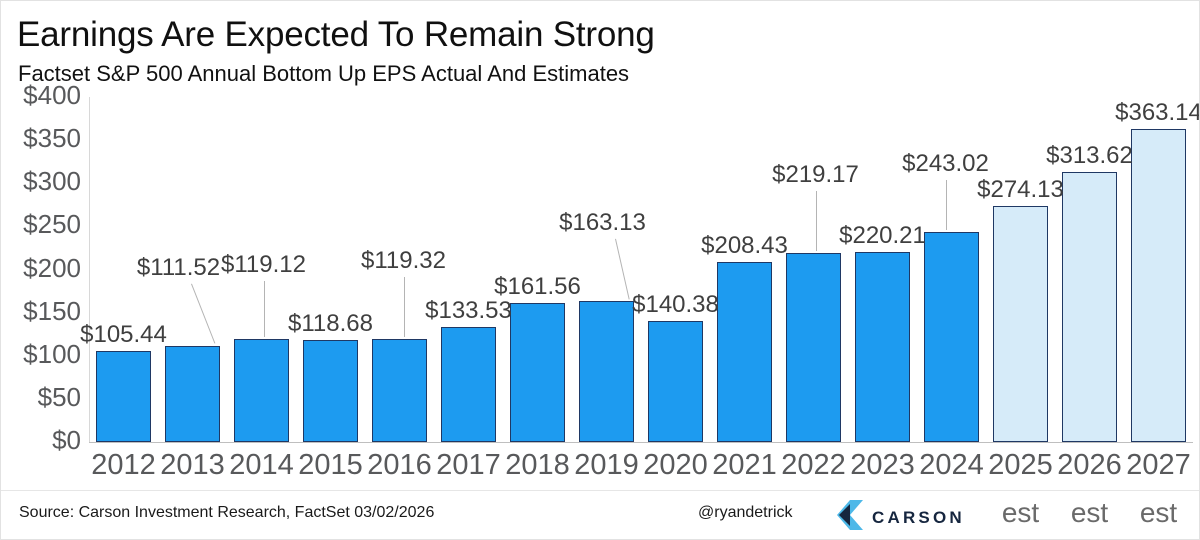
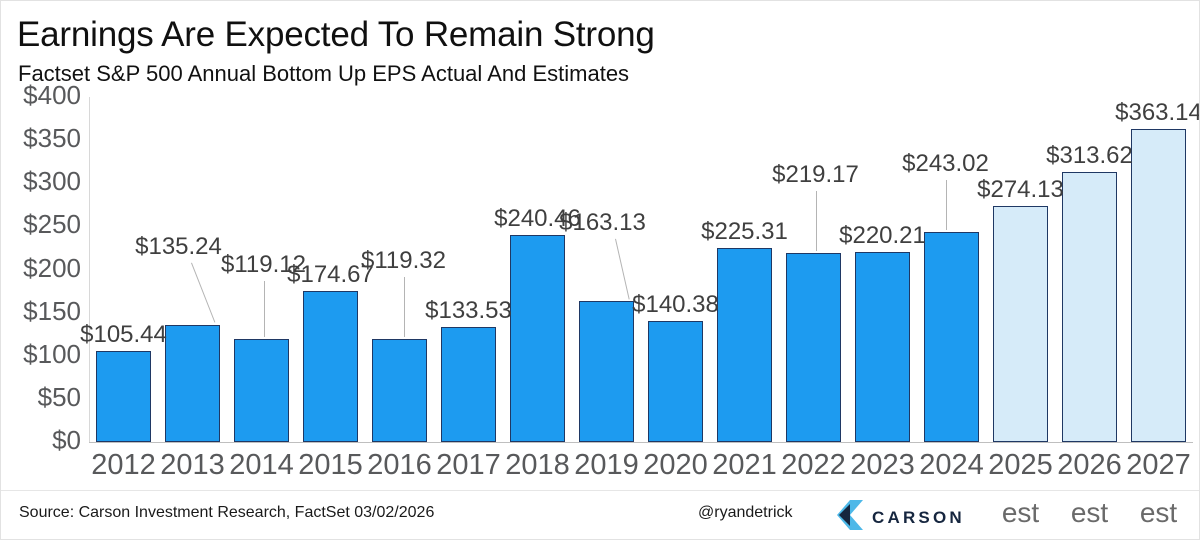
2013: $111.52 -> $135.24
2015: $118.68 -> $174.67
2018: $161.56 -> $240.46
2021: $208.43 -> $225.31
